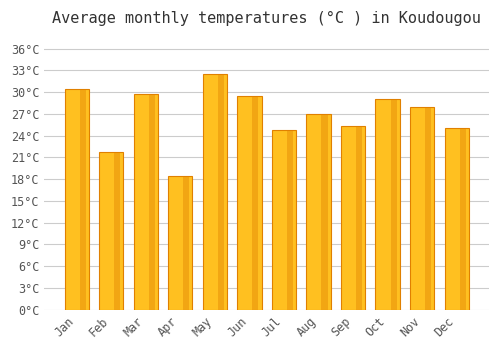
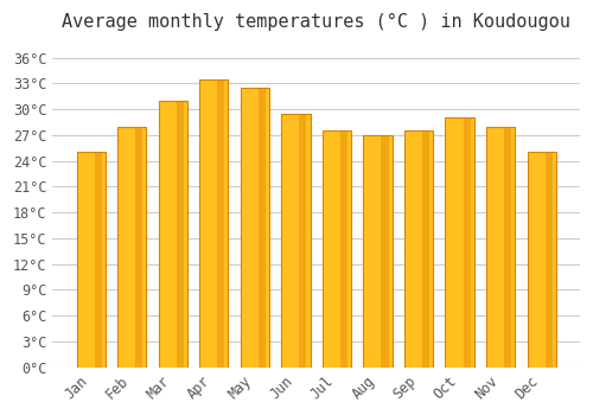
Jan: 30.4°C -> 25.0°C
Feb: 21.8°C -> 28.0°C
Mar: 29.8°C -> 31.0°C
Apr: 18.4°C -> 33.5°C
Jul: 24.8°C -> 27.5°C
Sep: 25.4°C -> 27.5°C
